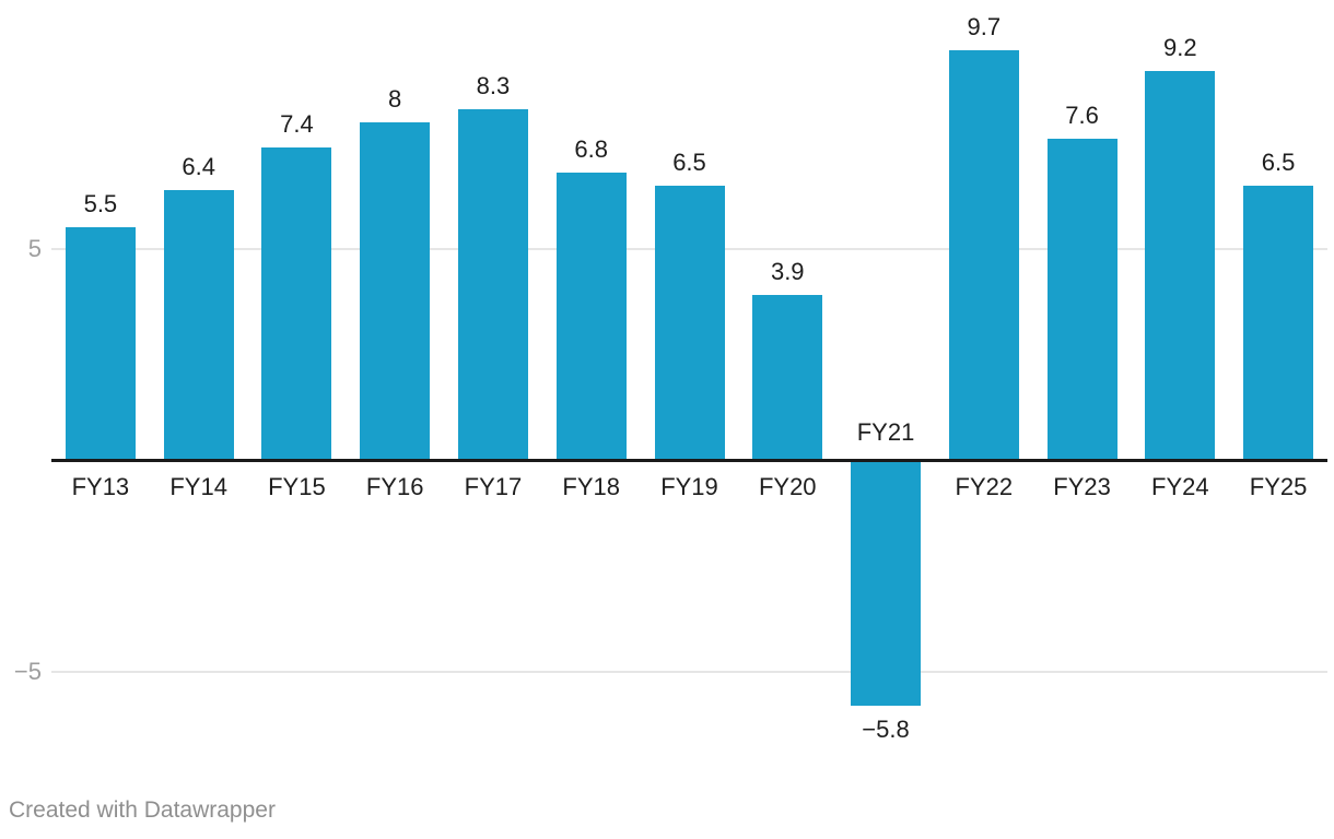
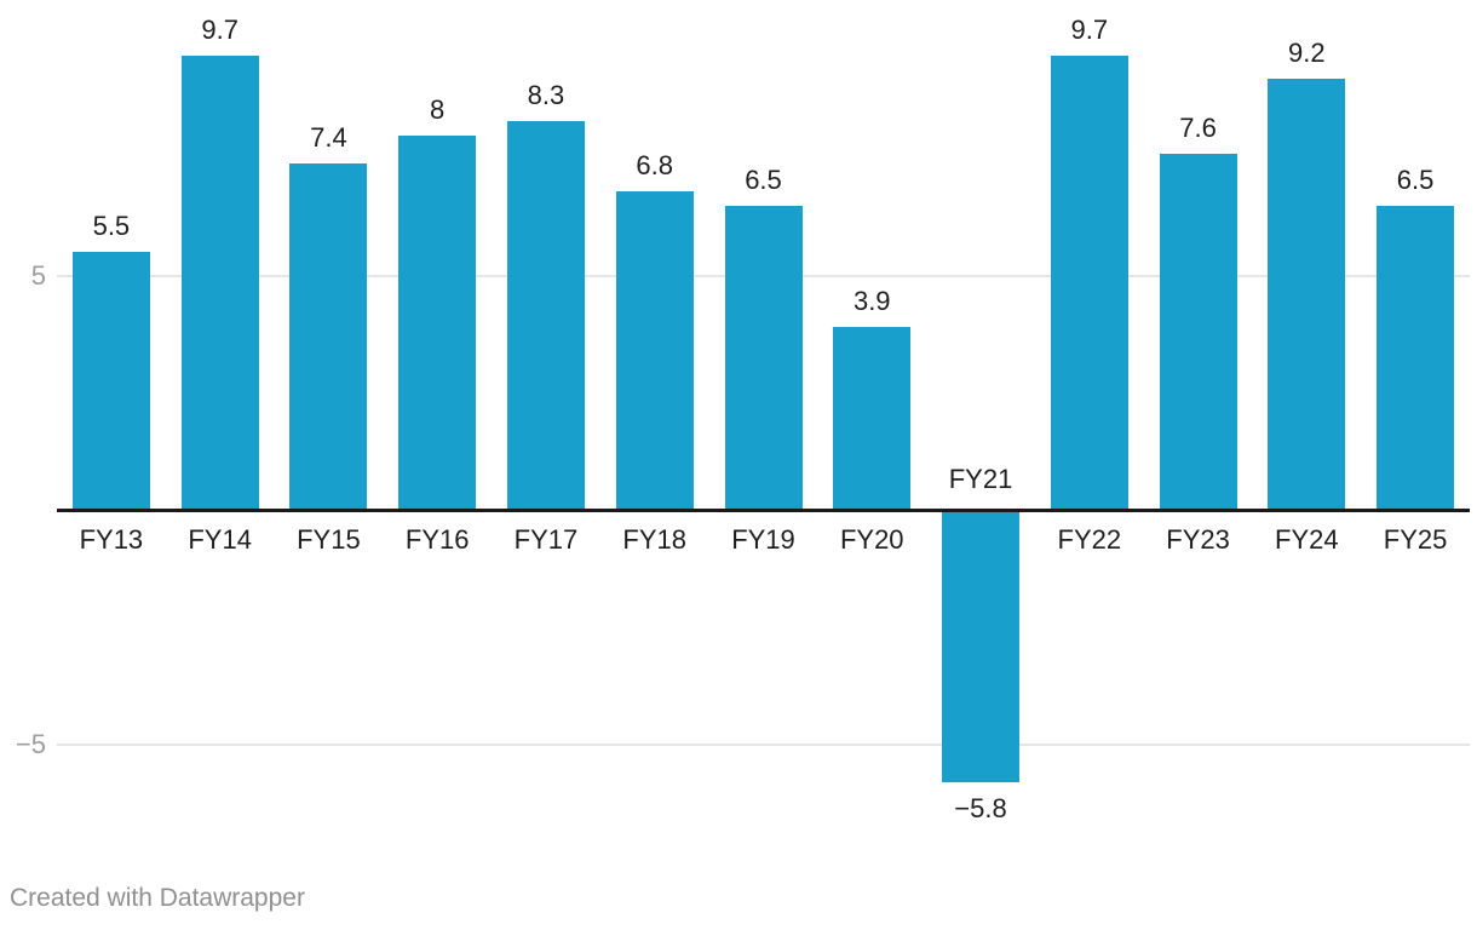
FY14: 6.4 -> 9.7
